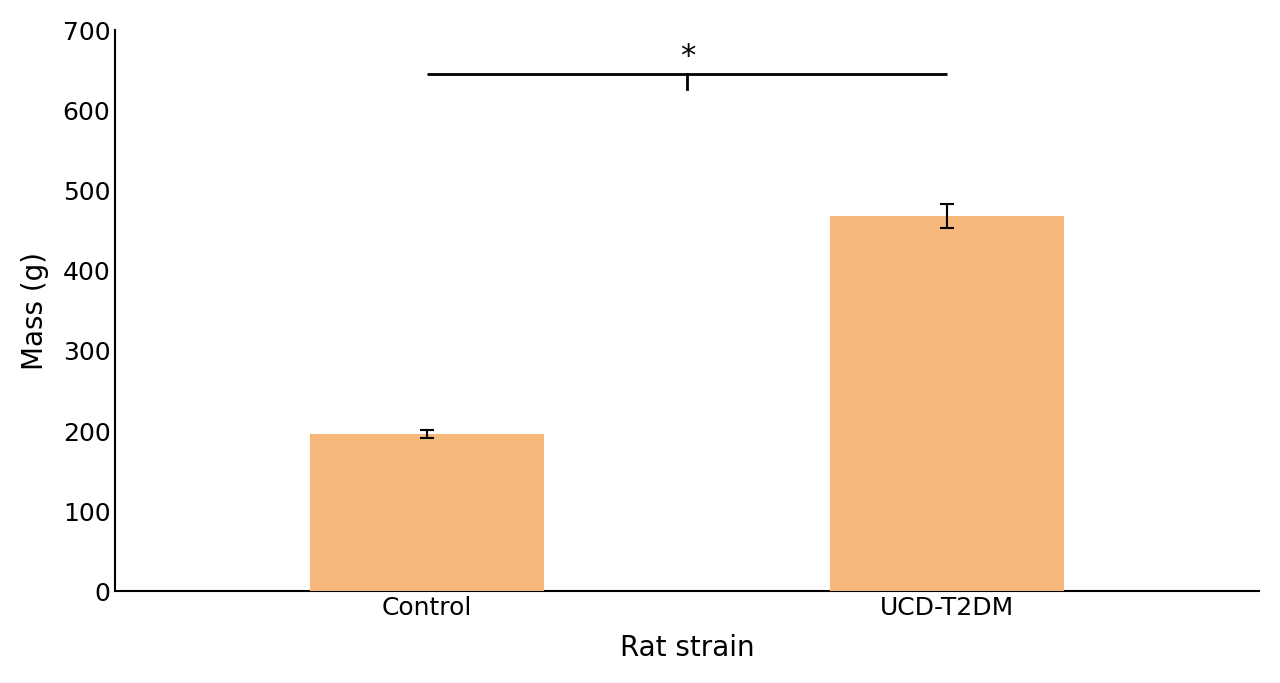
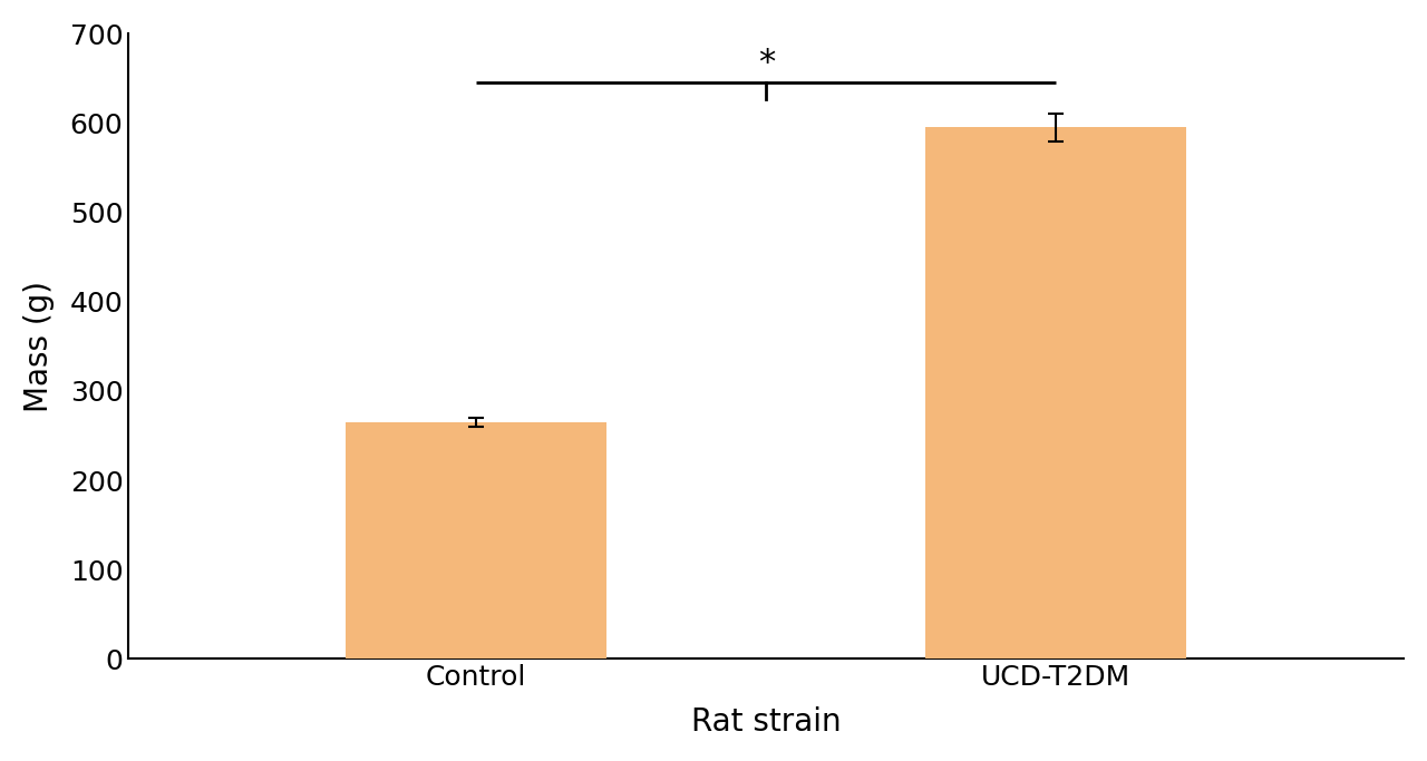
Control: 196 -> 265
UCD-T2DM: 468 -> 595
